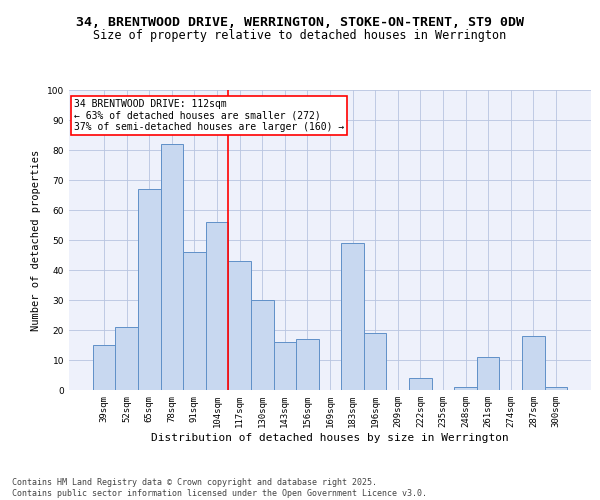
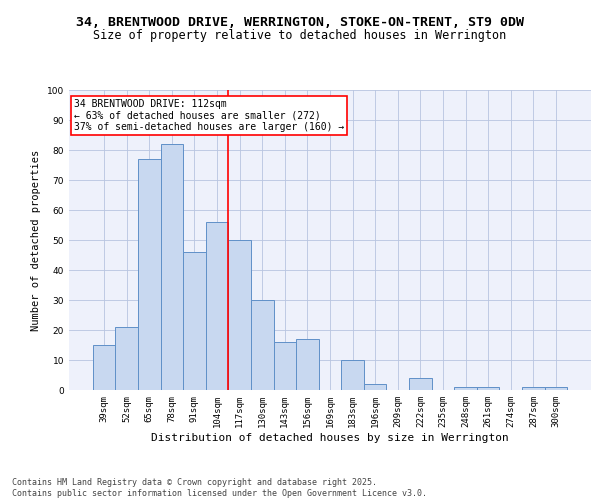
65sqm: 67 -> 77
117sqm: 43 -> 50
183sqm: 49 -> 10
196sqm: 19 -> 2
261sqm: 11 -> 1
287sqm: 18 -> 1
